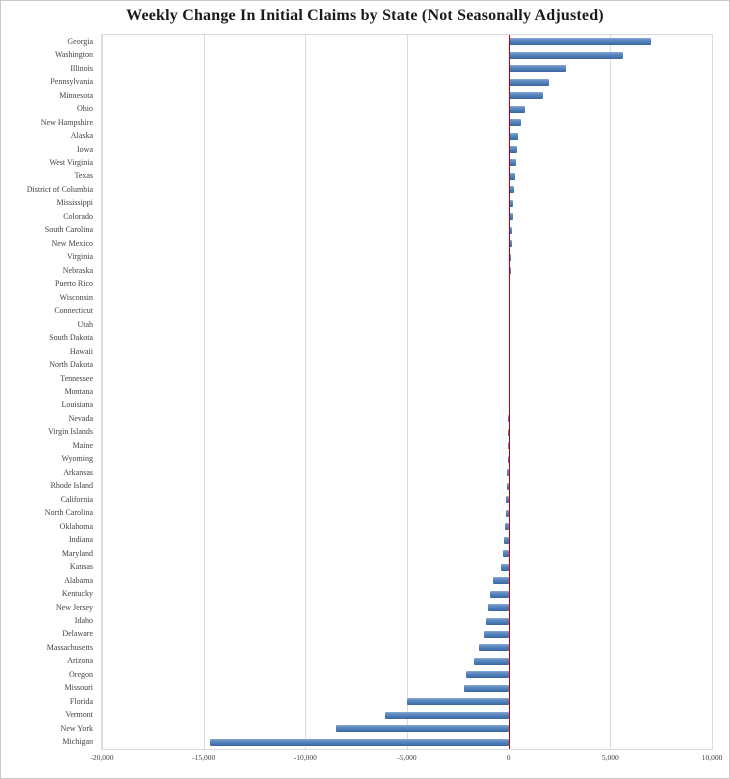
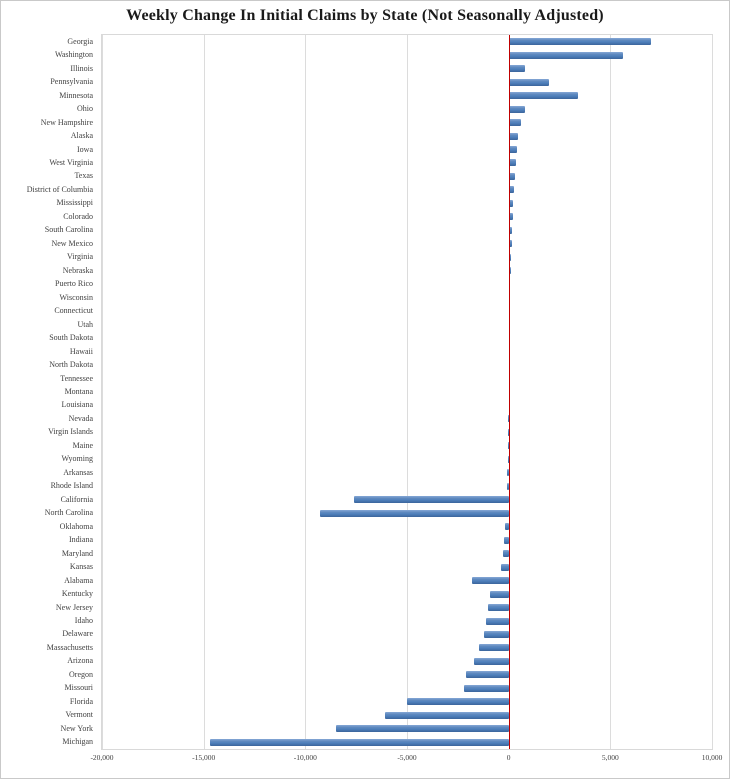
Illinois: 2800 -> 800
Minnesota: 1700 -> 3400
California: -100 -> -7600
North Carolina: -200 -> -9300
Alabama: -800 -> -1800
